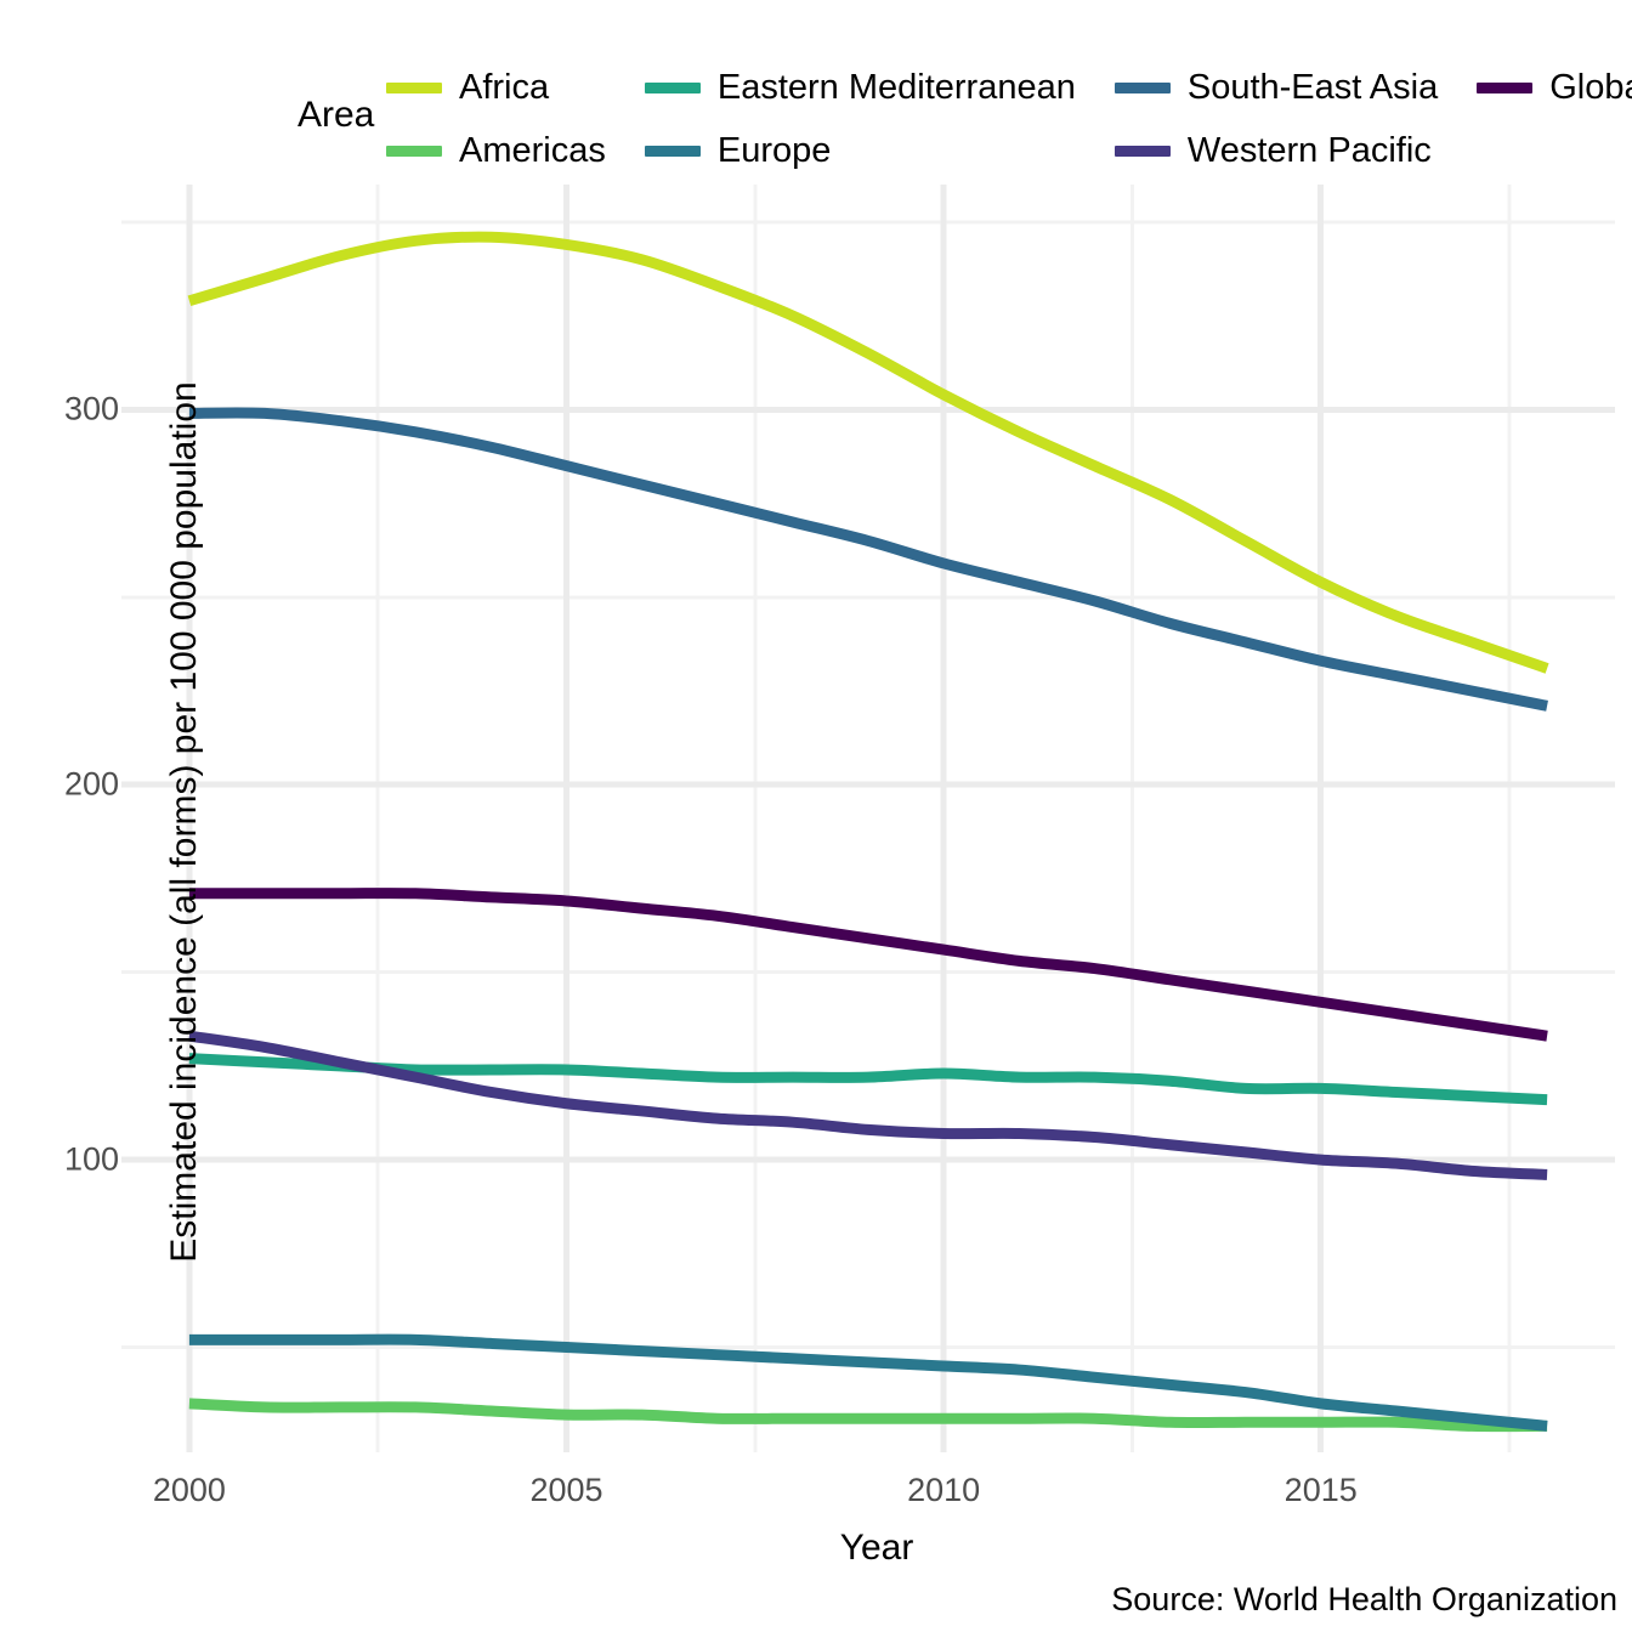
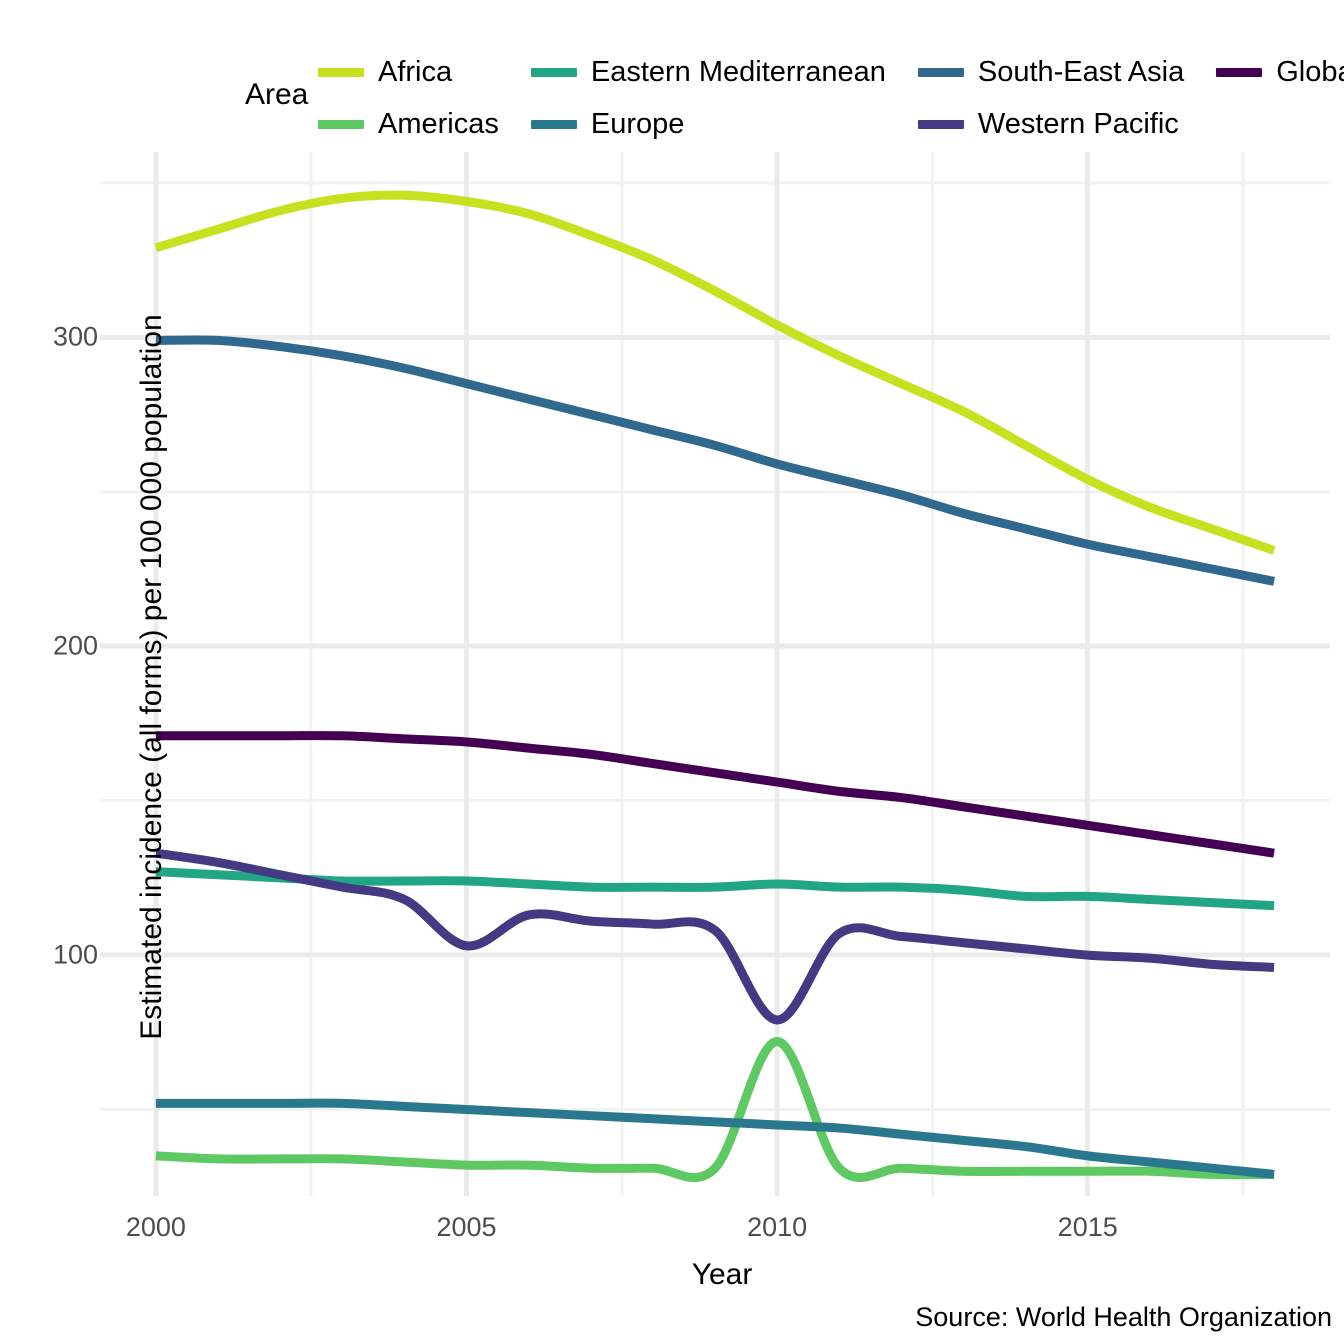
Western Pacific/2005: 115 -> 103
Americas/2010: 31 -> 72
Western Pacific/2010: 107 -> 79
